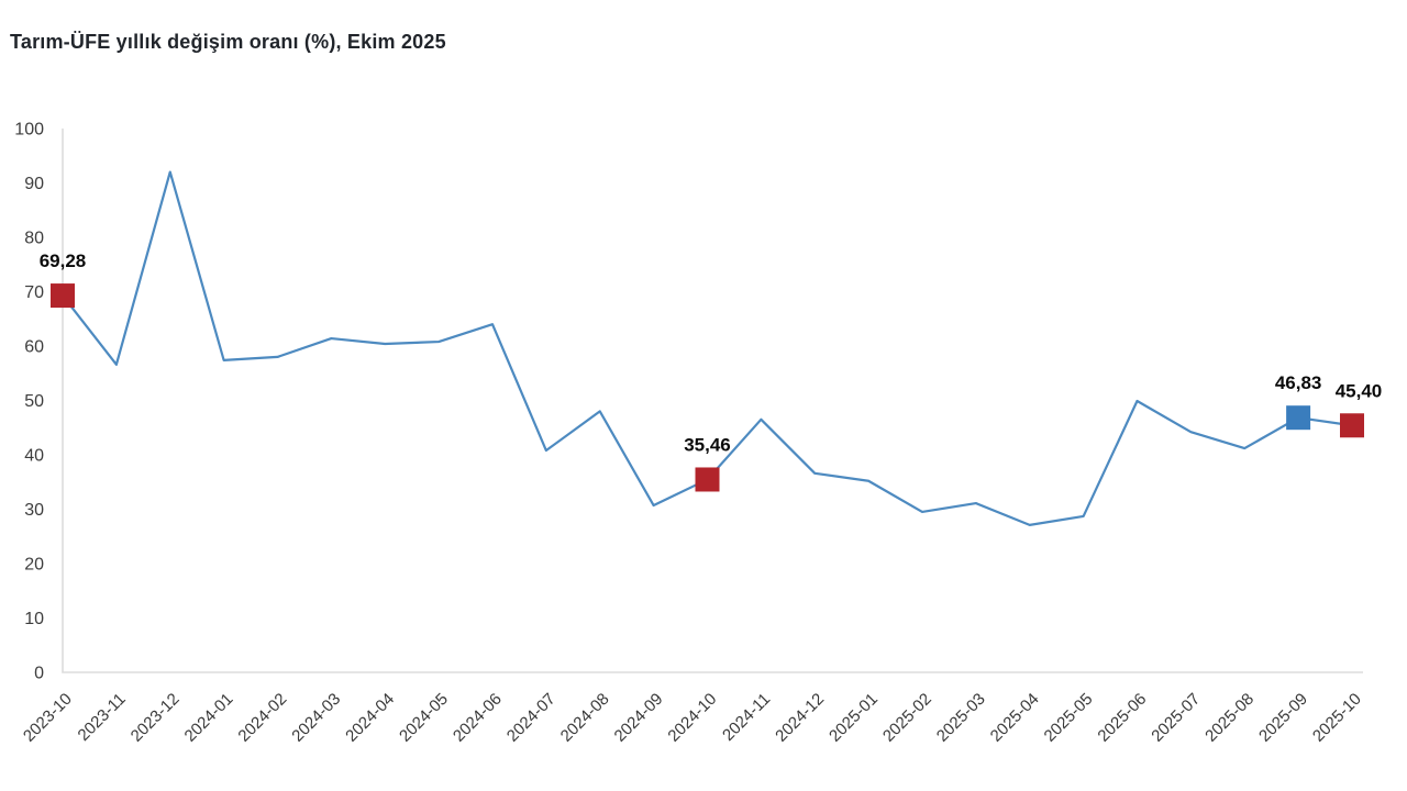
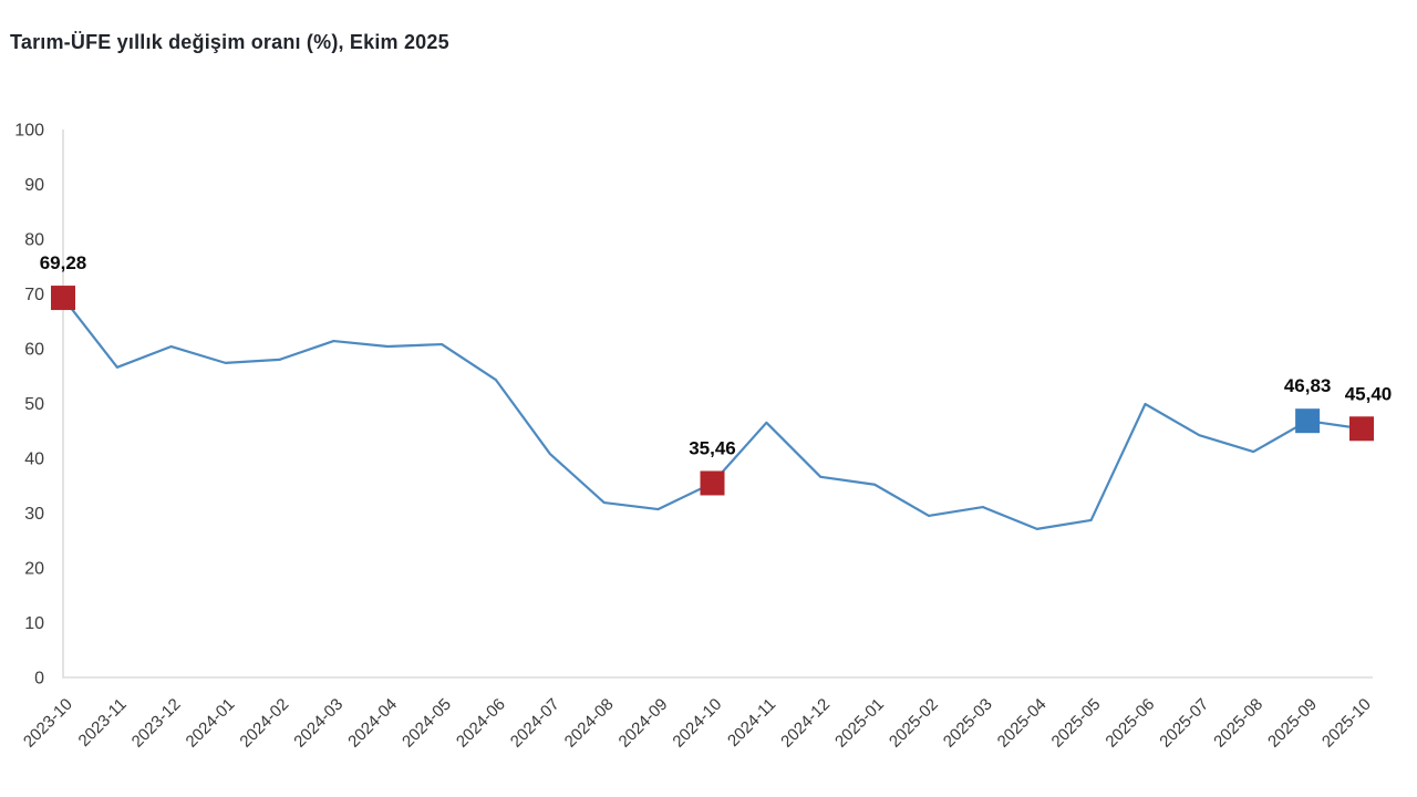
2023-12: 92 -> 60
2024-06: 64 -> 54
2024-08: 48 -> 32
